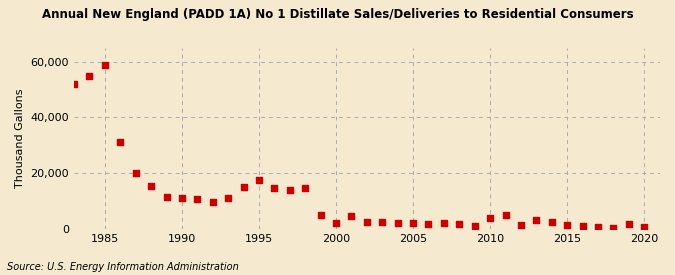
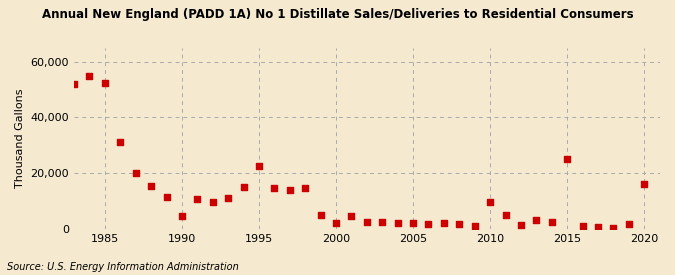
1985: 59,000 -> 52,500
1990: 11,000 -> 4,500
1995: 17,500 -> 22,500
2010: 4,000 -> 9,500
2015: 1,200 -> 25,000
2020: 500 -> 16,000
